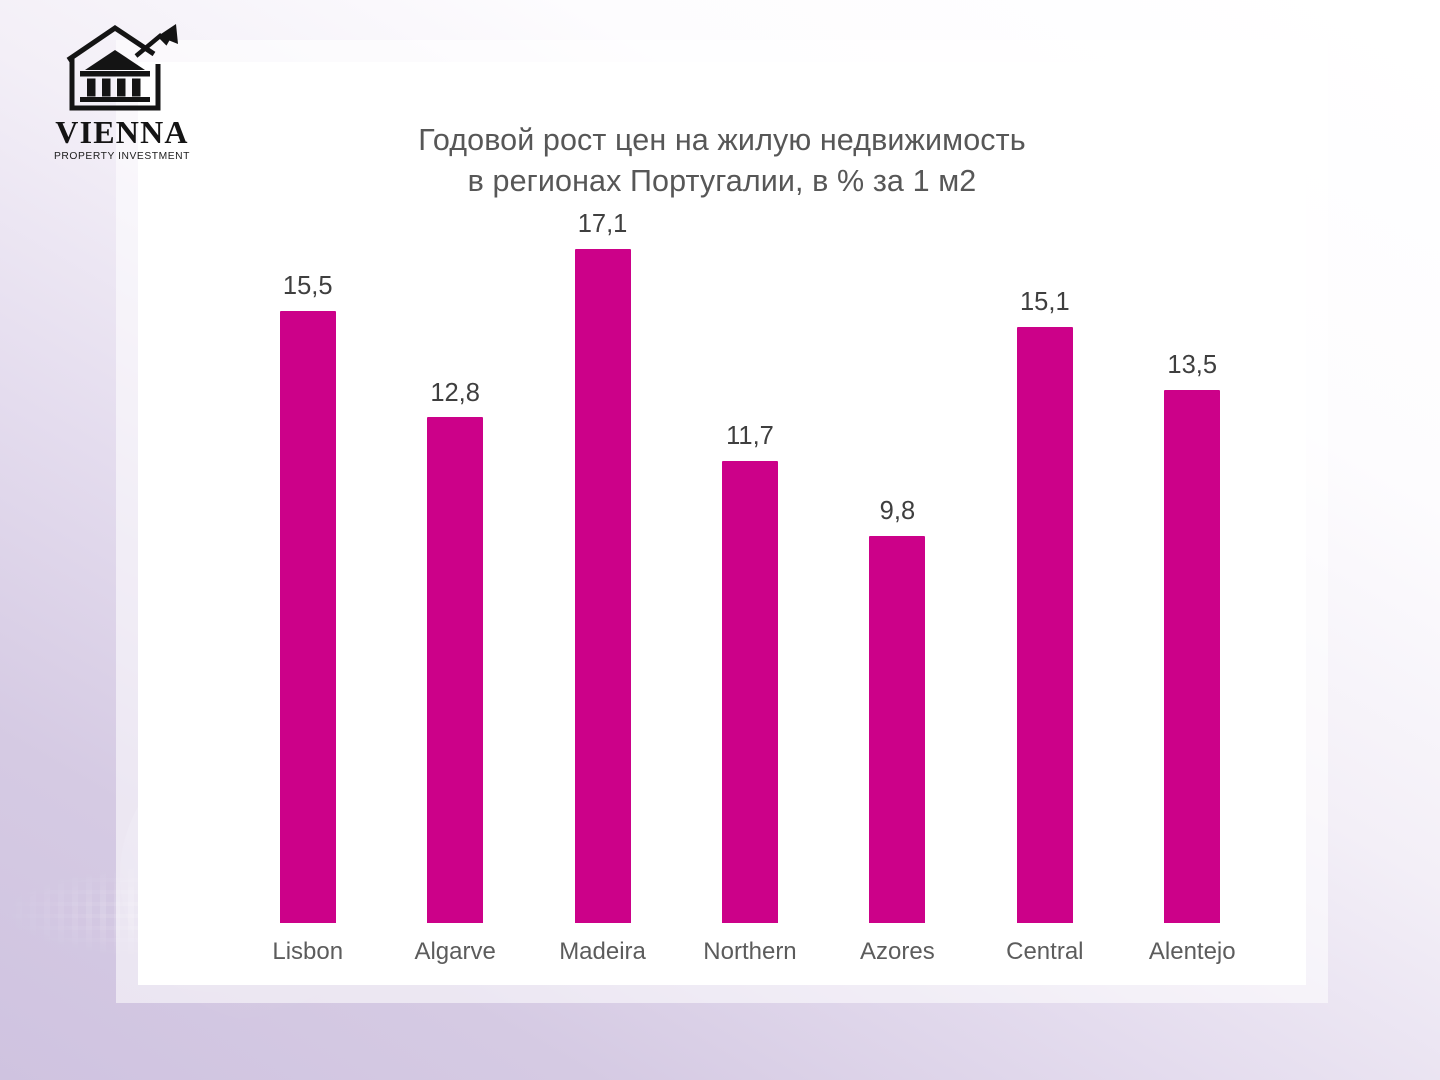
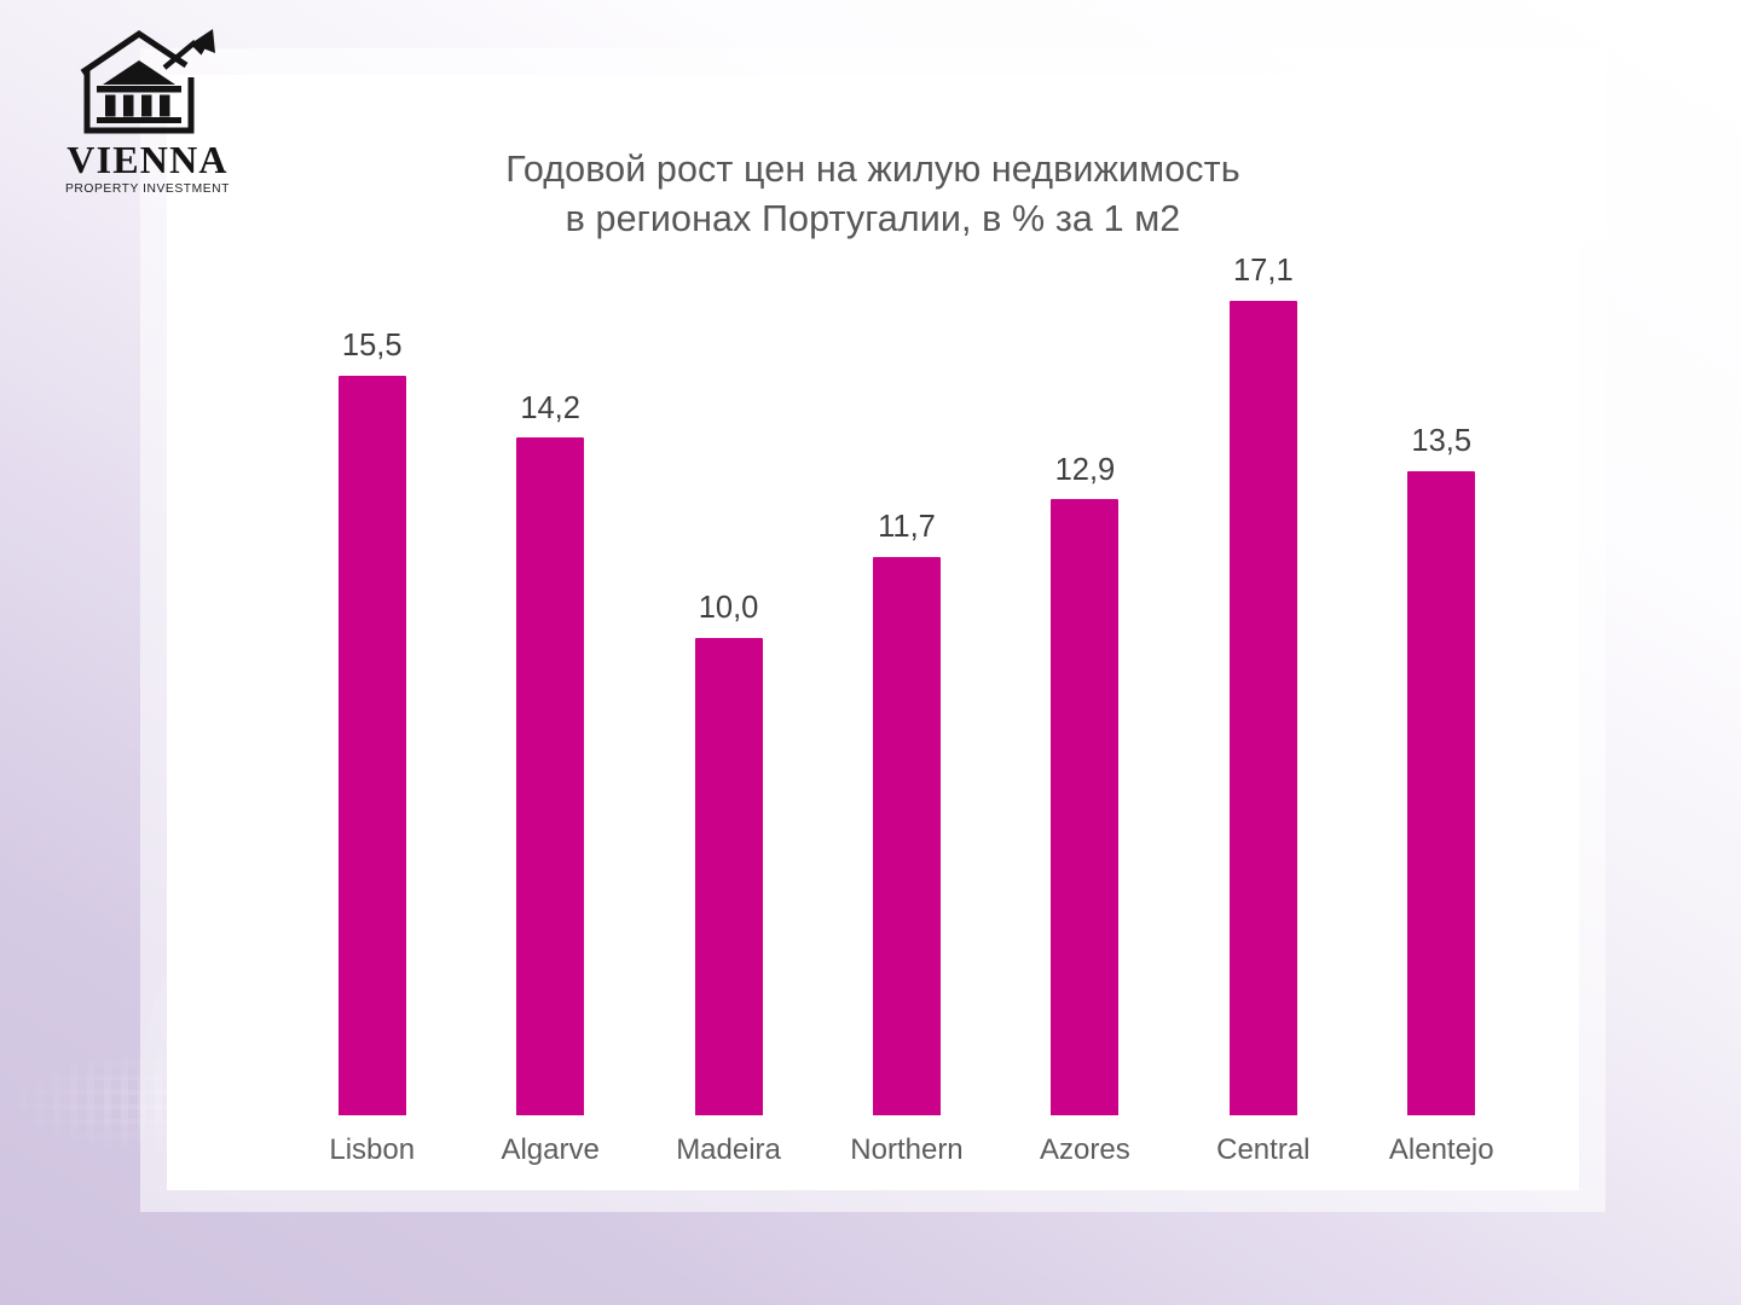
Algarve: 12,8 -> 14,2
Madeira: 17,1 -> 10,0
Azores: 9,8 -> 12,9
Central: 15,1 -> 17,1
